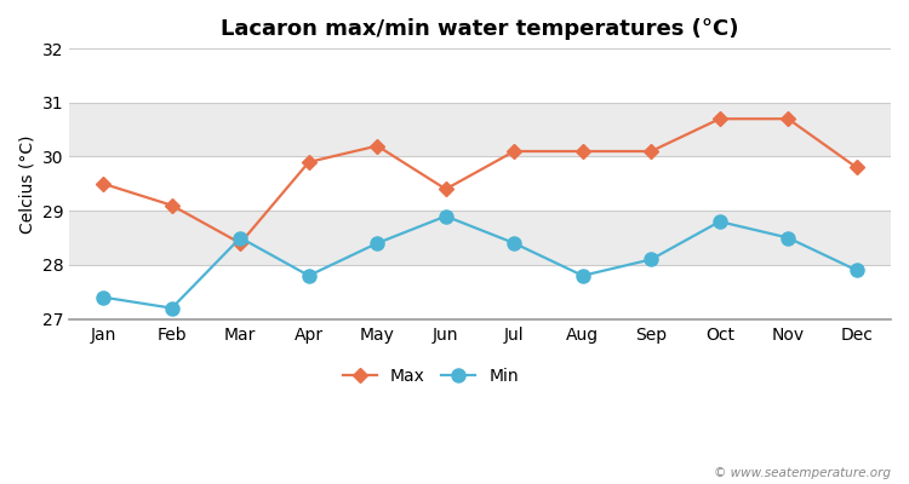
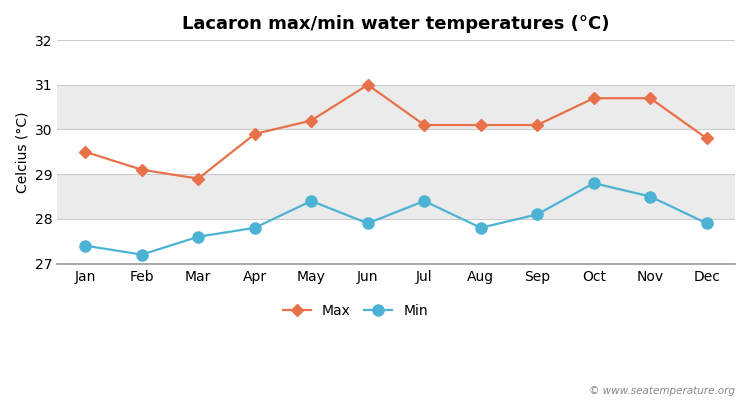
Max/Mar: 28.4 -> 28.9
Min/Mar: 28.5 -> 27.6
Max/Jun: 29.4 -> 31.0
Min/Jun: 28.9 -> 27.9
